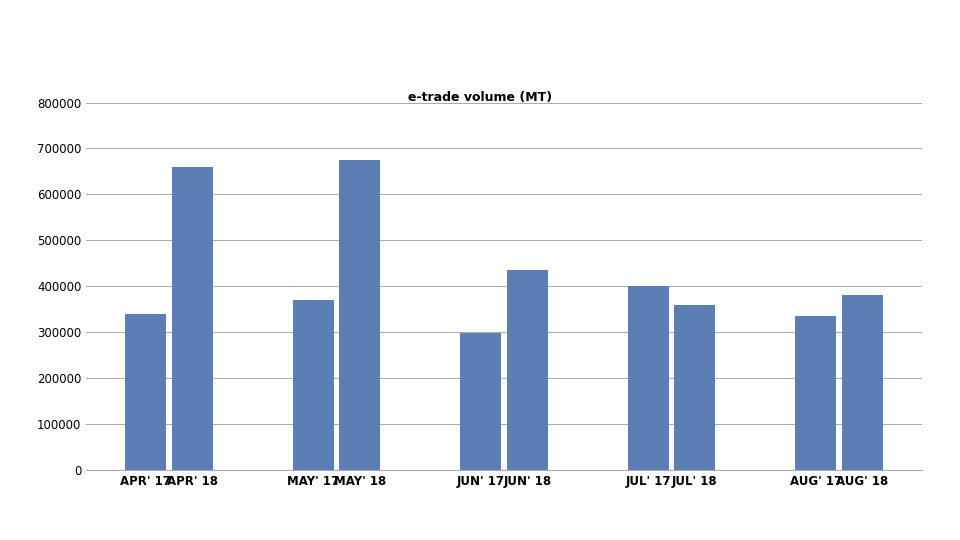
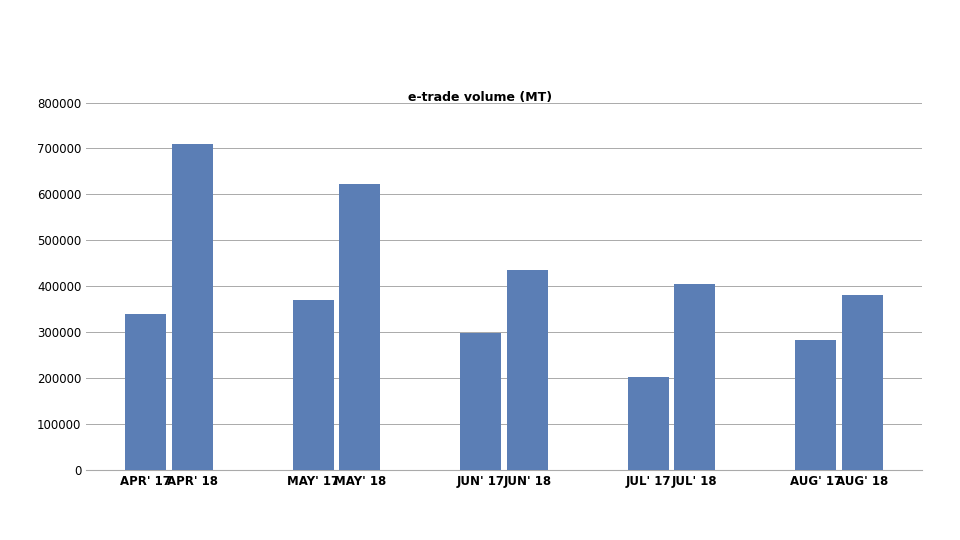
APR' 18: 660000 -> 710000
MAY' 18: 675000 -> 623000
JUL' 17: 400000 -> 202000
JUL' 18: 360000 -> 405000
AUG' 17: 335000 -> 282000
